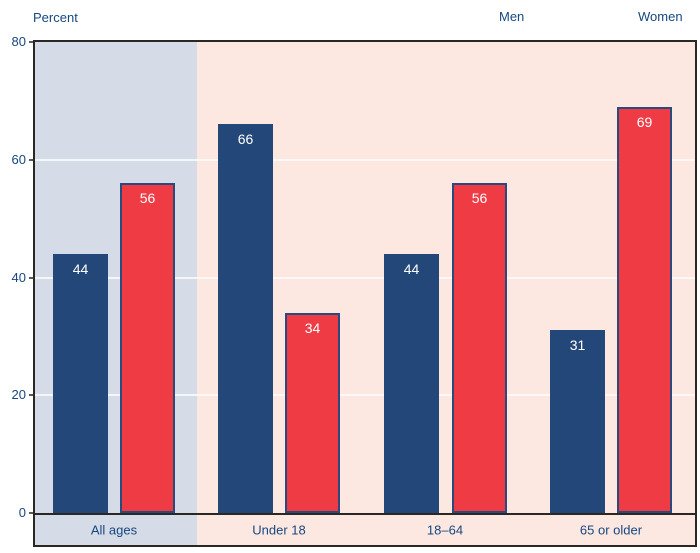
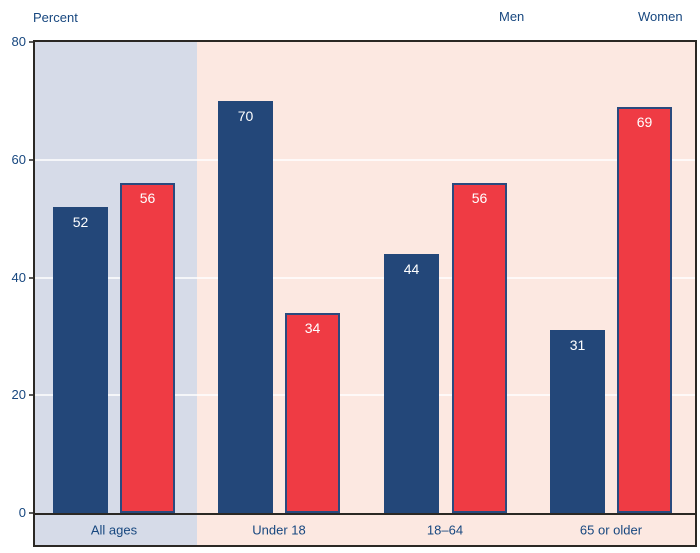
Men/All ages: 44 -> 52
Men/Under 18: 66 -> 70
